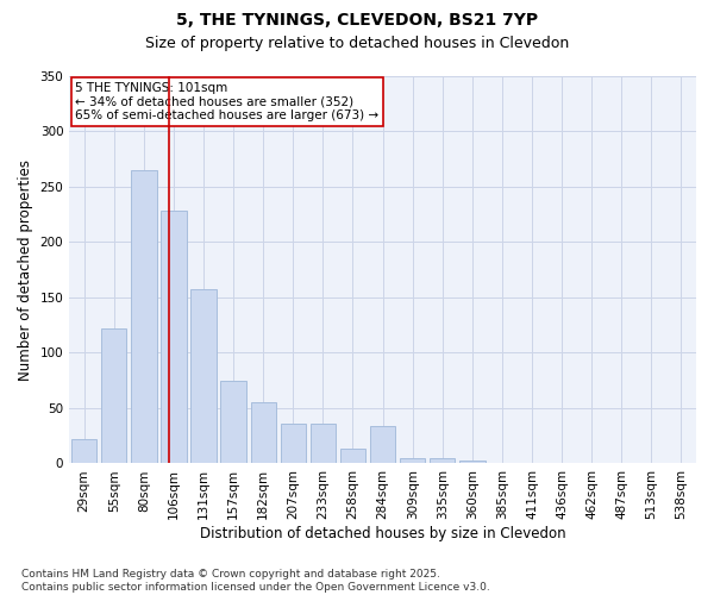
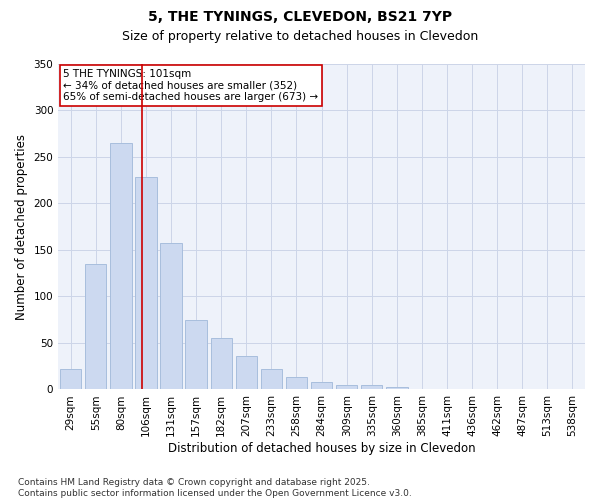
55sqm: 122 -> 135
233sqm: 36 -> 22
284sqm: 34 -> 8
